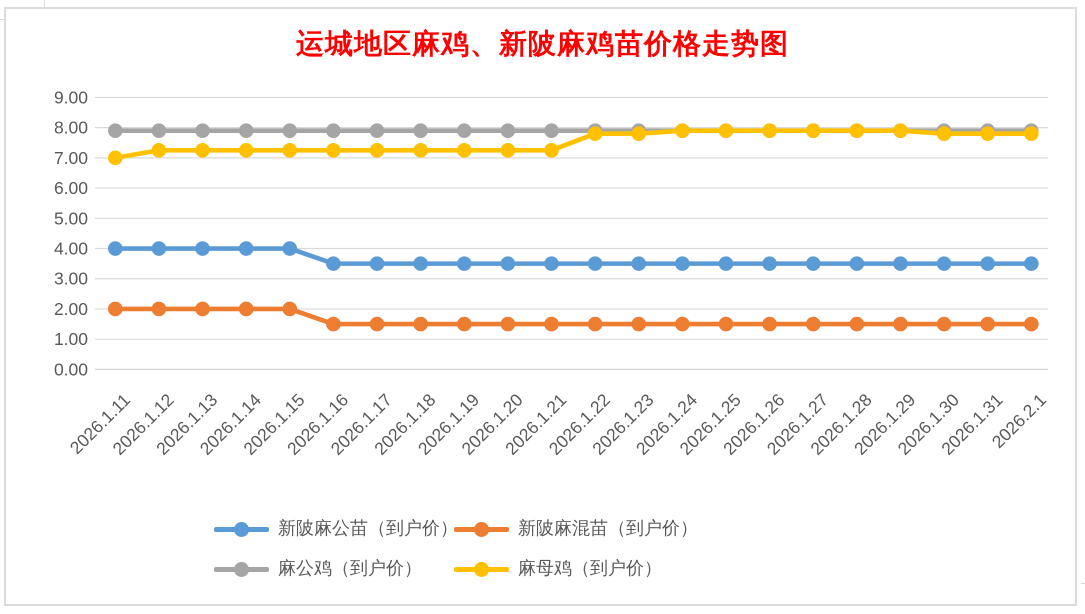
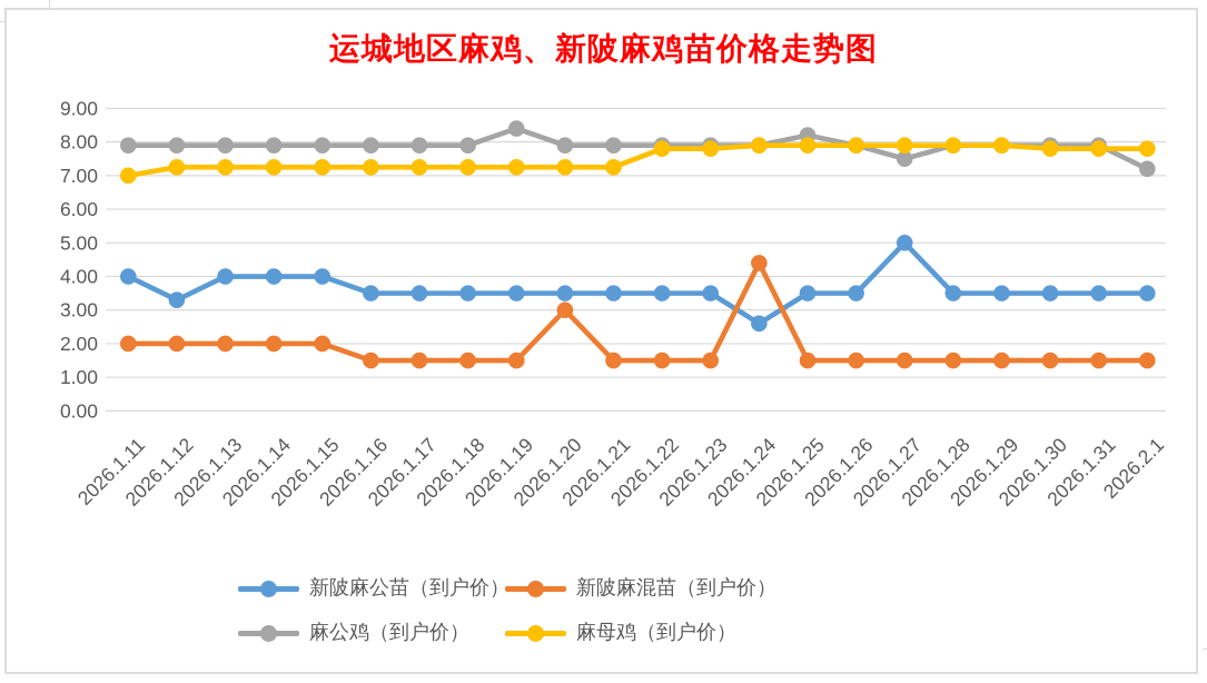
新陂麻公苗（到户价）/2026.1.12: 4.0 -> 3.3
麻公鸡（到户价）/2026.1.19: 7.9 -> 8.4
新陂麻混苗（到户价）/2026.1.20: 1.5 -> 3.0
新陂麻公苗（到户价）/2026.1.24: 3.5 -> 2.6
新陂麻混苗（到户价）/2026.1.24: 1.5 -> 4.4
麻公鸡（到户价）/2026.1.25: 7.9 -> 8.2
新陂麻公苗（到户价）/2026.1.27: 3.5 -> 5.0
麻公鸡（到户价）/2026.1.27: 7.9 -> 7.5
麻公鸡（到户价）/2026.2.1: 7.9 -> 7.2
